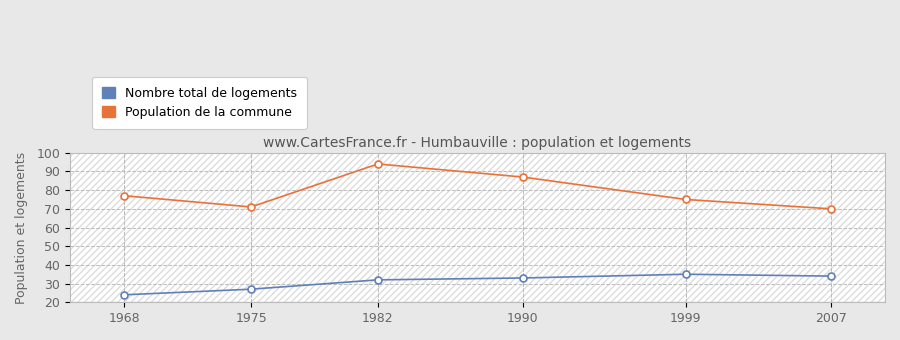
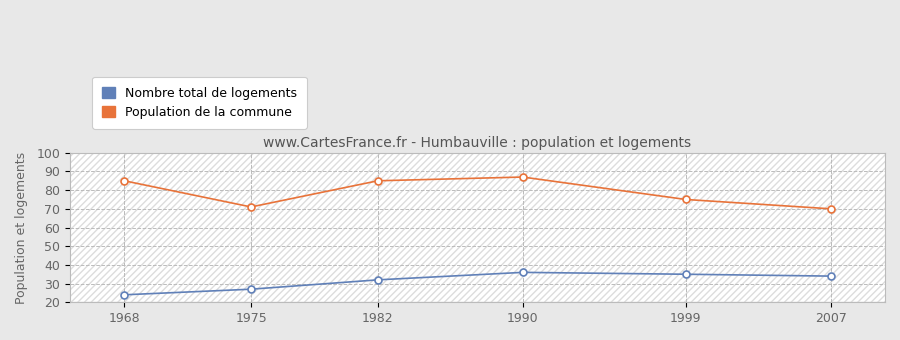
Population de la commune/1968: 77 -> 85
Population de la commune/1982: 94 -> 85
Nombre total de logements/1990: 33 -> 36
